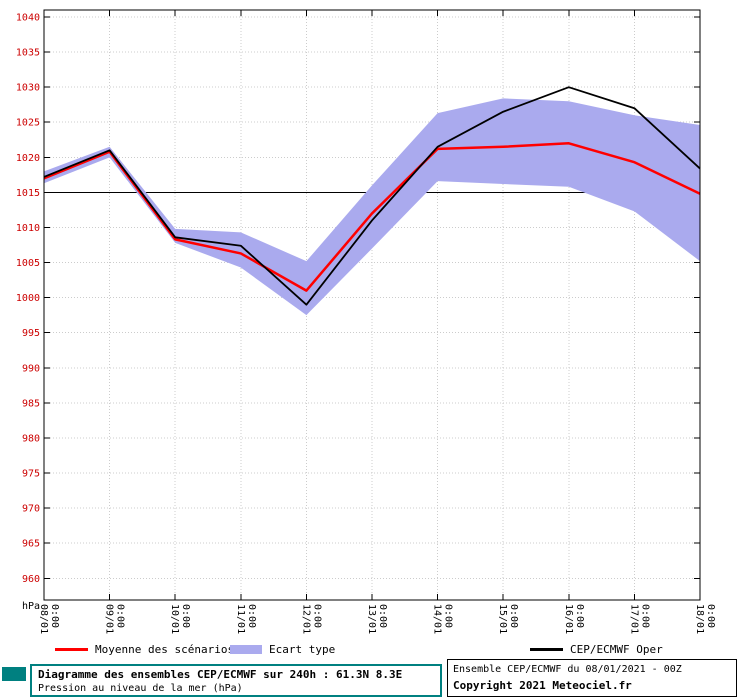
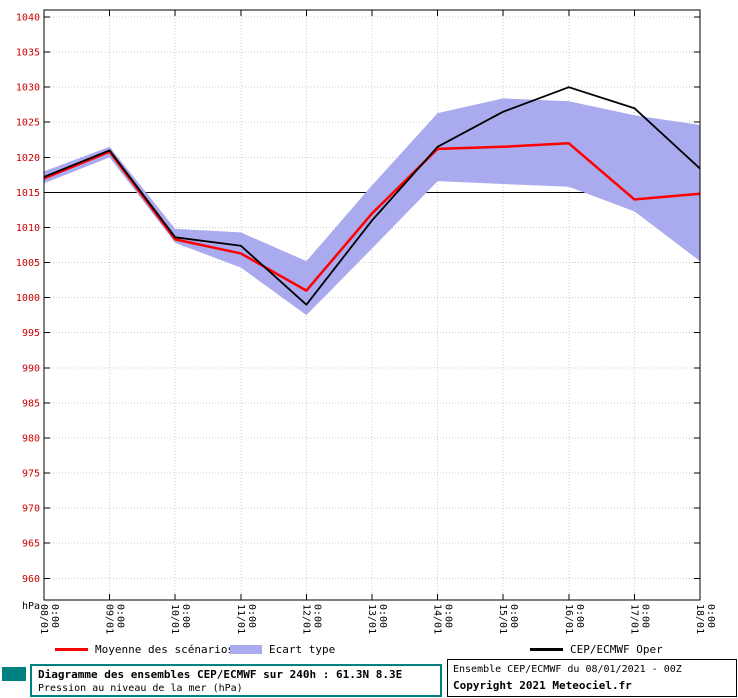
Moyenne des scénarios/17/01: 1019 -> 1014
